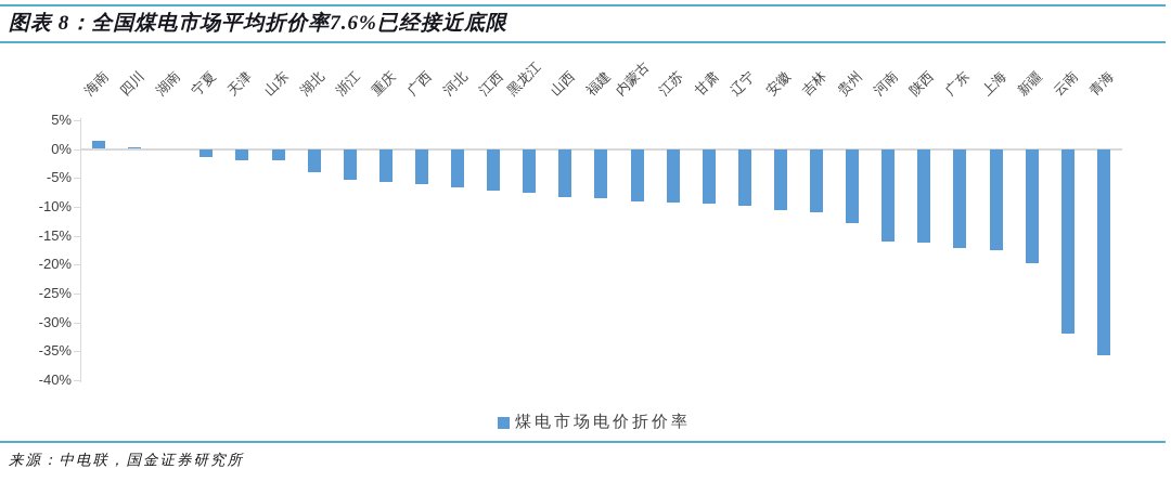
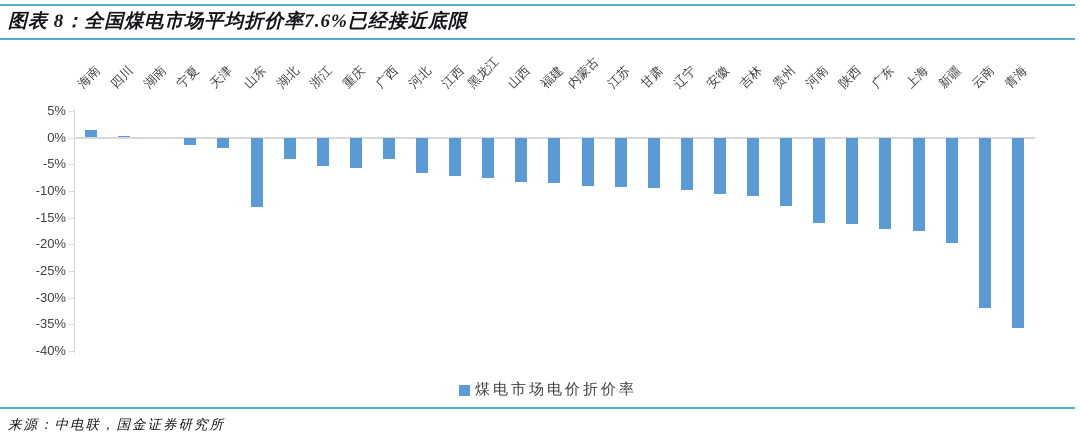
山东: -2% -> -13%
广西: -6% -> -4%
